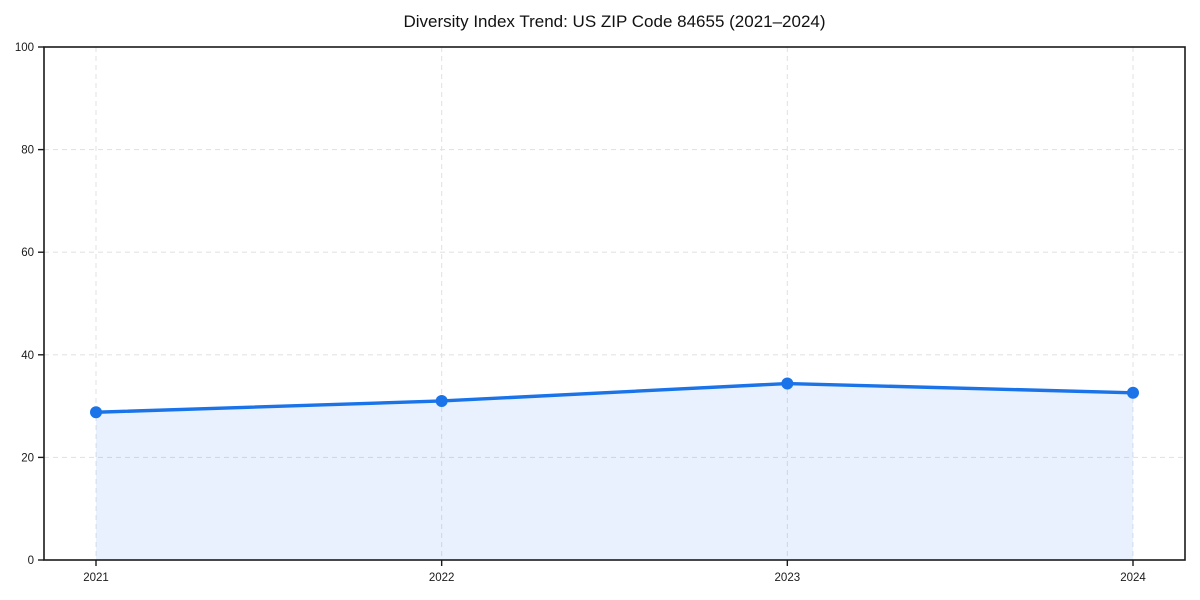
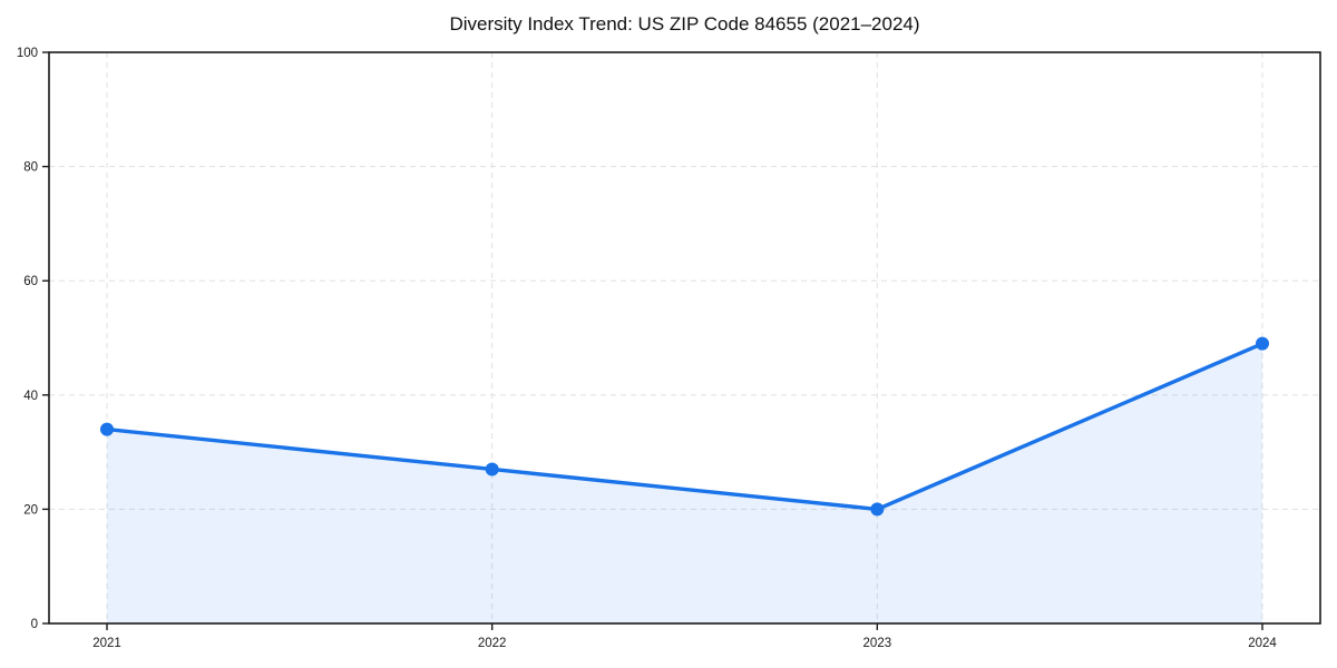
2021: 29 -> 34
2022: 31 -> 27
2023: 34 -> 20
2024: 33 -> 49
